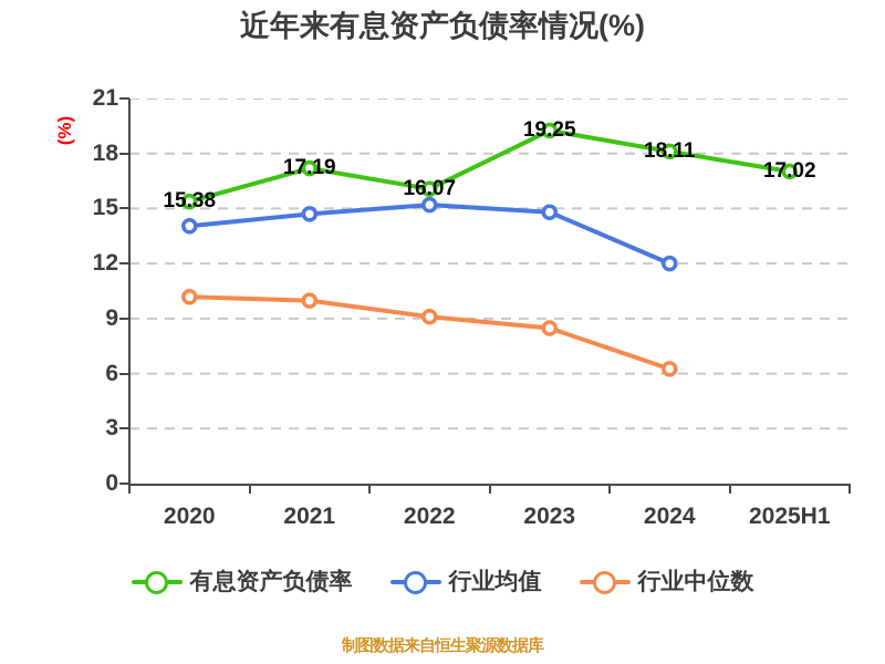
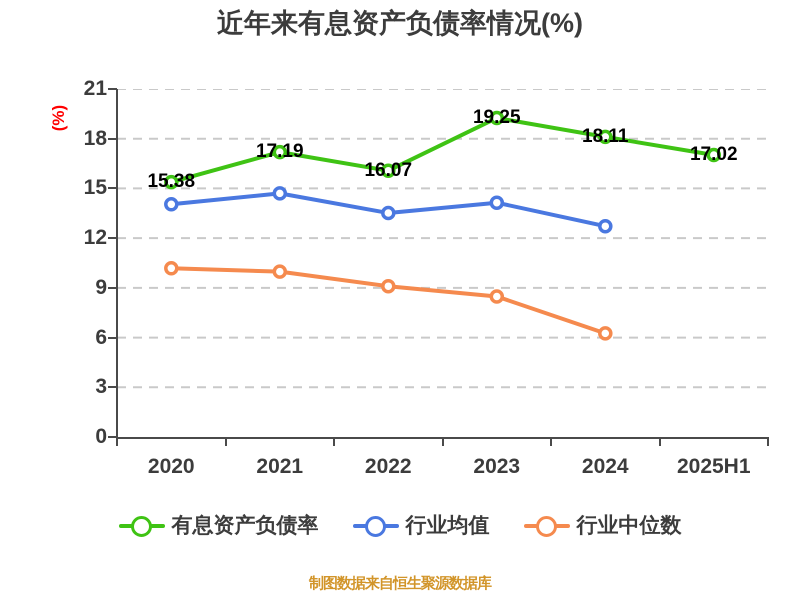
行业均值/2022: 15.2 -> 13.5
行业均值/2023: 14.8 -> 14.1
行业均值/2024: 12.0 -> 12.7
